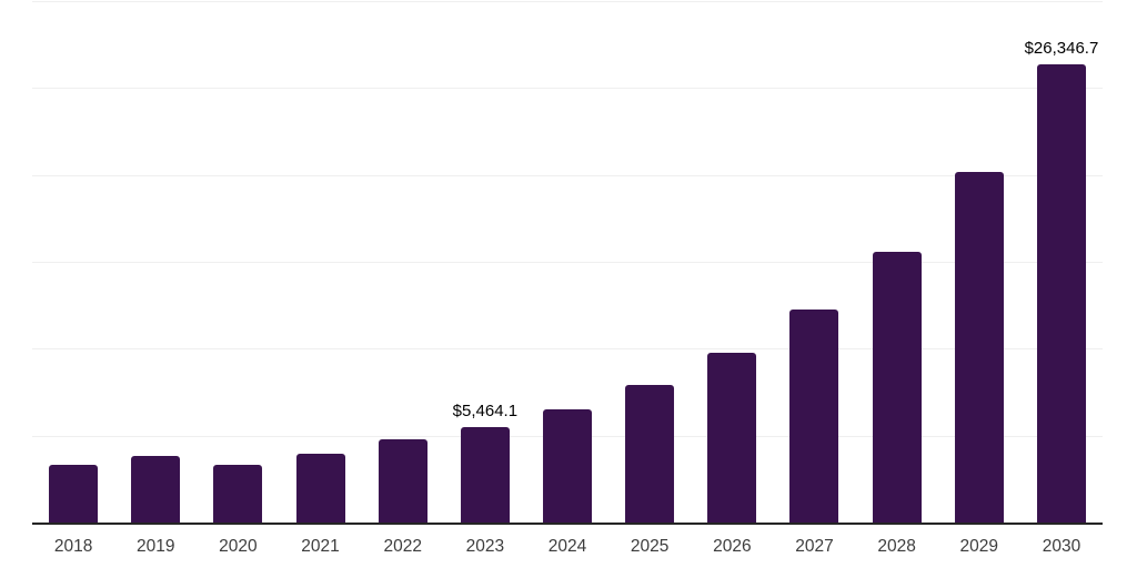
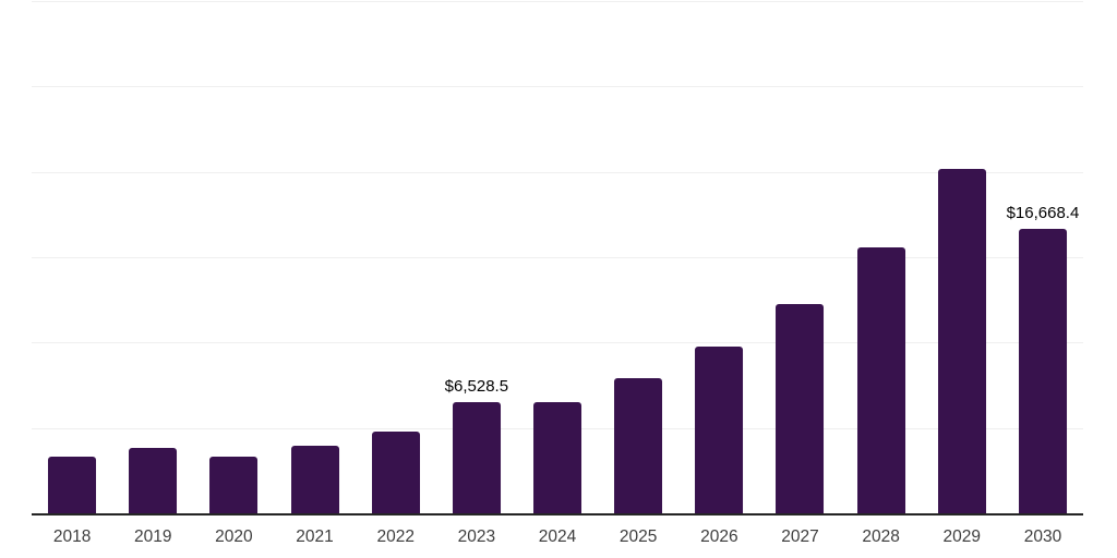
2023: $5,464.1 -> $6,528.5
2030: $26,346.7 -> $16,668.4
